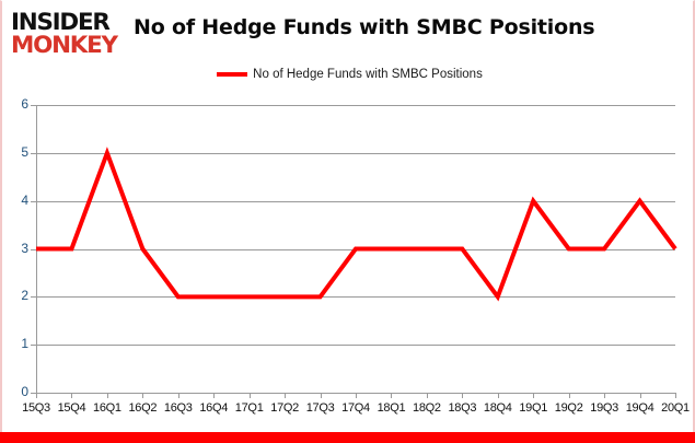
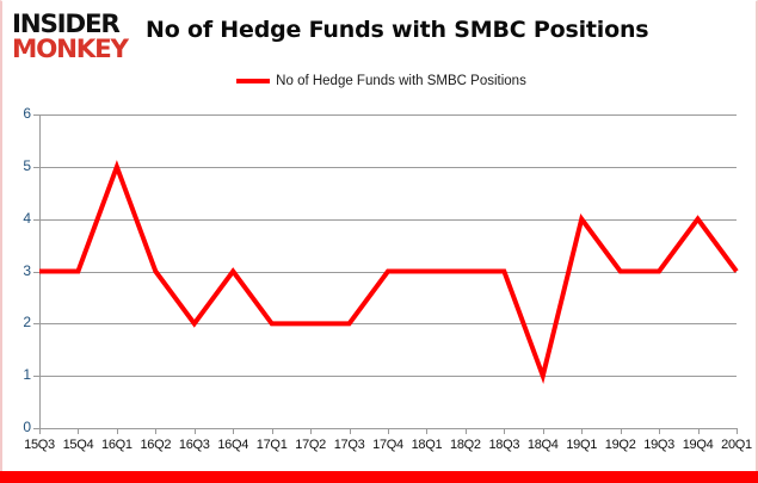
16Q4: 2 -> 3
18Q4: 2 -> 1
